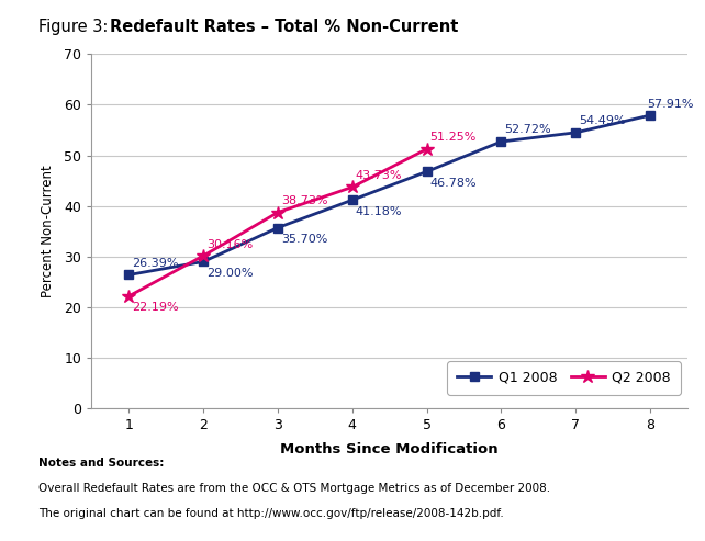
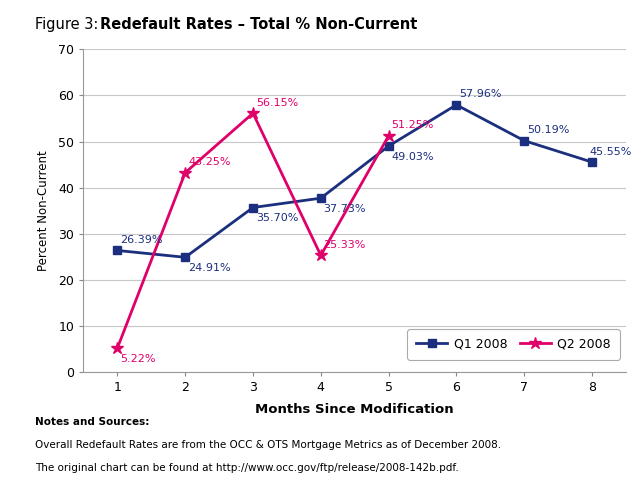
Q2 2008/1: 22.19% -> 5.22%
Q1 2008/2: 29.00% -> 24.91%
Q2 2008/2: 30.16% -> 43.25%
Q2 2008/3: 38.73% -> 56.15%
Q1 2008/4: 41.18% -> 37.73%
Q2 2008/4: 43.73% -> 25.33%
Q1 2008/5: 46.78% -> 49.03%
Q1 2008/6: 52.72% -> 57.96%
Q1 2008/7: 54.49% -> 50.19%
Q1 2008/8: 57.91% -> 45.55%
